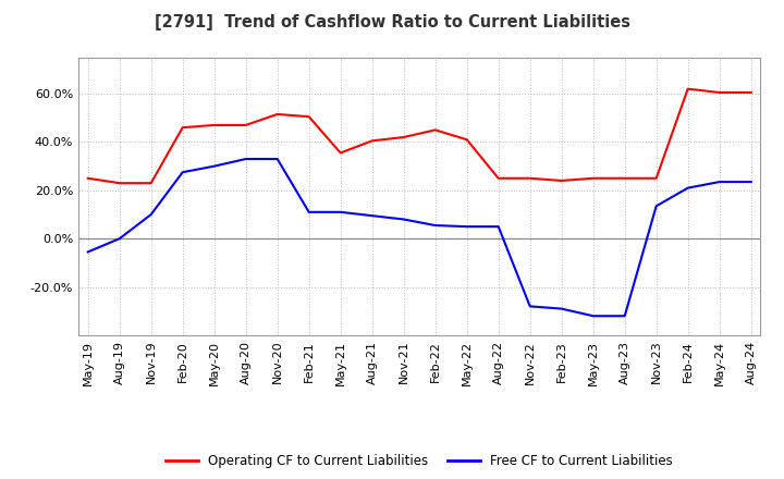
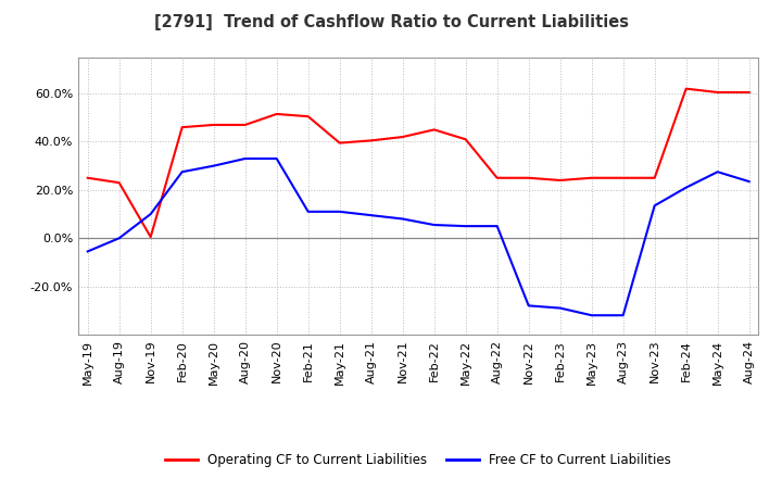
Operating CF to Current Liabilities/Nov-19: 23.0% -> 0.5%
Operating CF to Current Liabilities/May-21: 35.5% -> 39.5%
Free CF to Current Liabilities/May-24: 23.5% -> 27.5%
